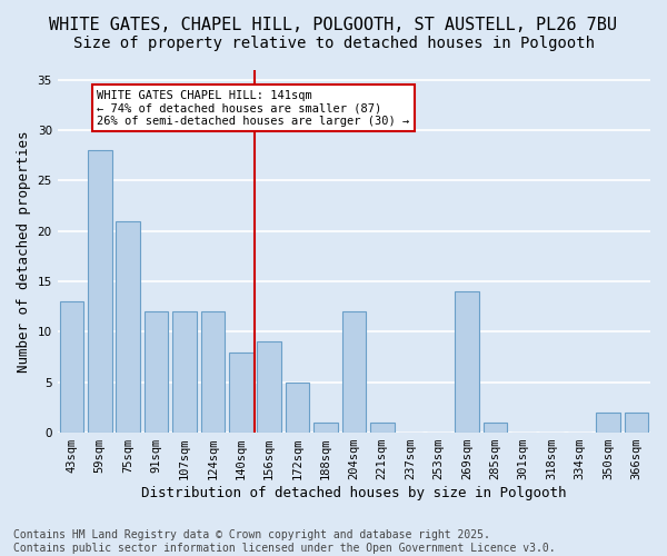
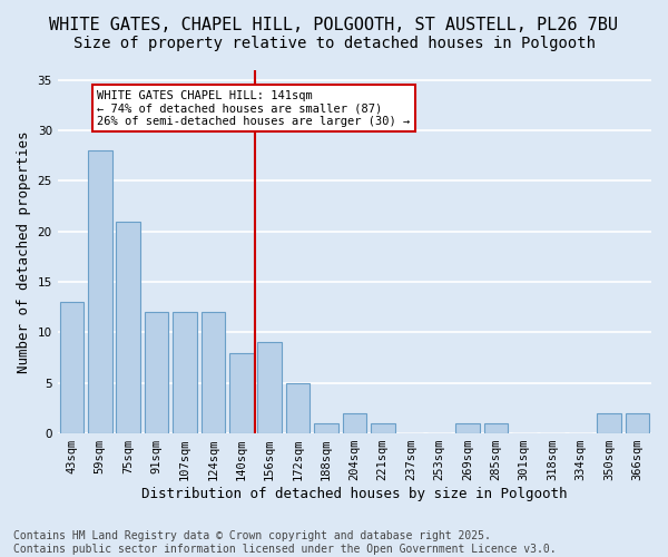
204sqm: 12 -> 2
269sqm: 14 -> 1
